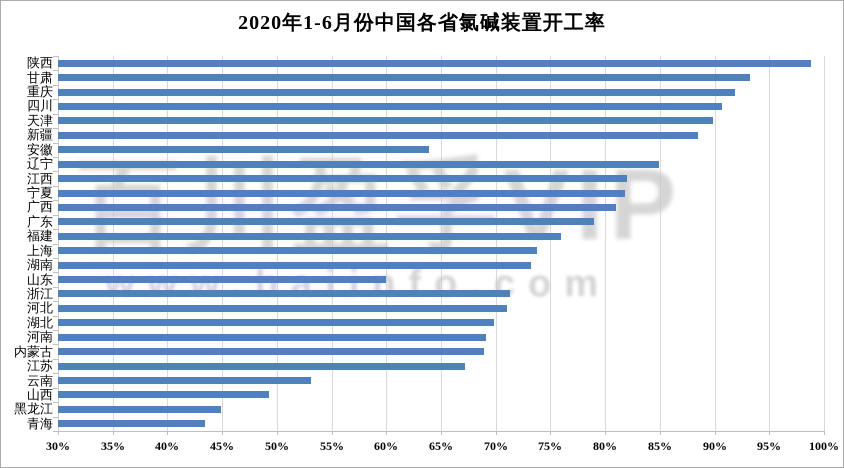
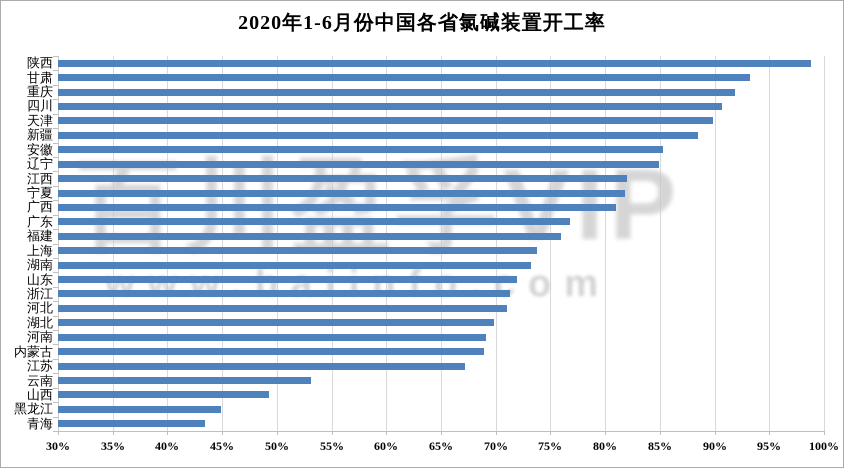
安徽: 63.9% -> 85.3%
广东: 79.0% -> 76.8%
山东: 60.0% -> 71.9%
